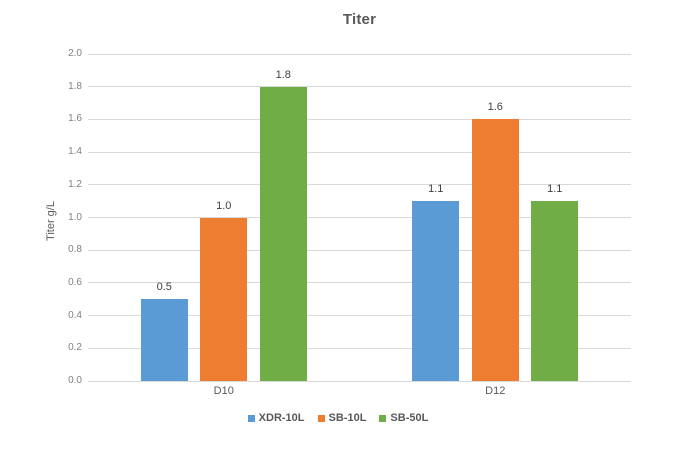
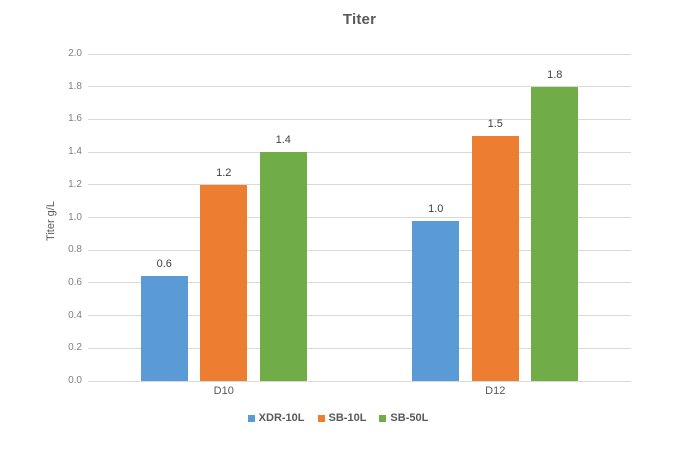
XDR-10L/D10: 0.5 -> 0.6
SB-10L/D10: 1.0 -> 1.2
SB-50L/D10: 1.8 -> 1.4
XDR-10L/D12: 1.1 -> 1.0
SB-10L/D12: 1.6 -> 1.5
SB-50L/D12: 1.1 -> 1.8
